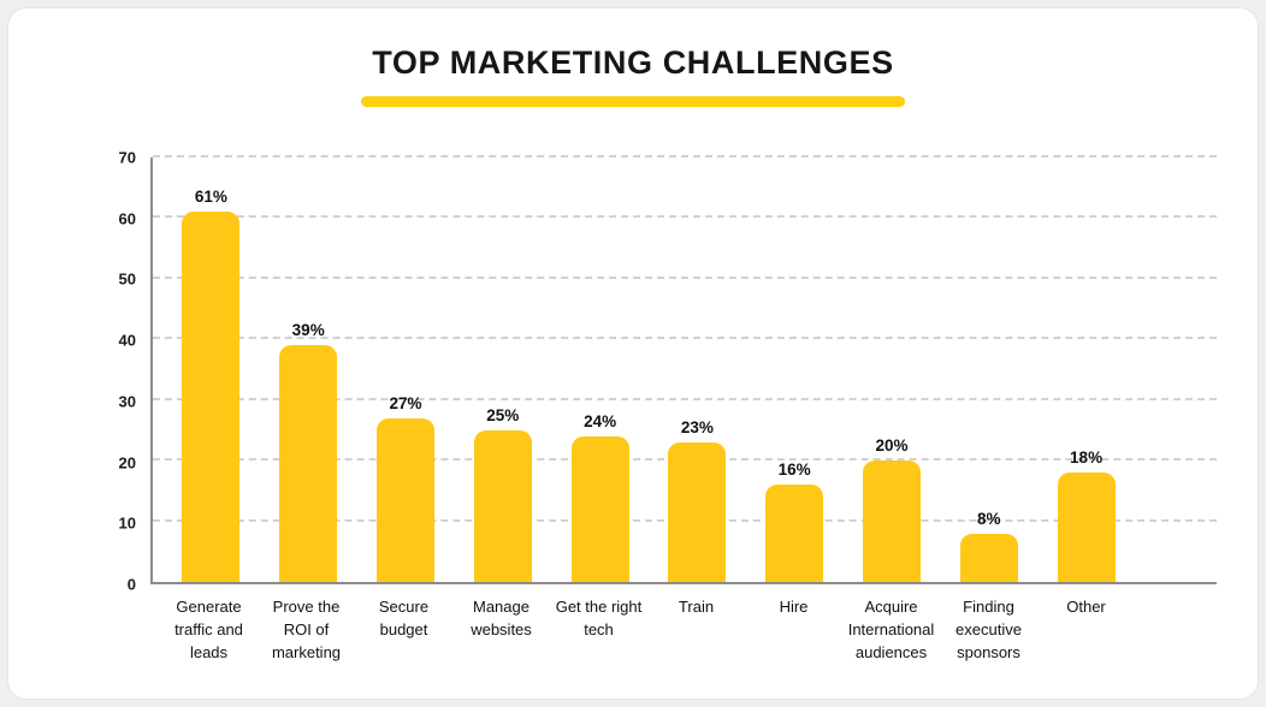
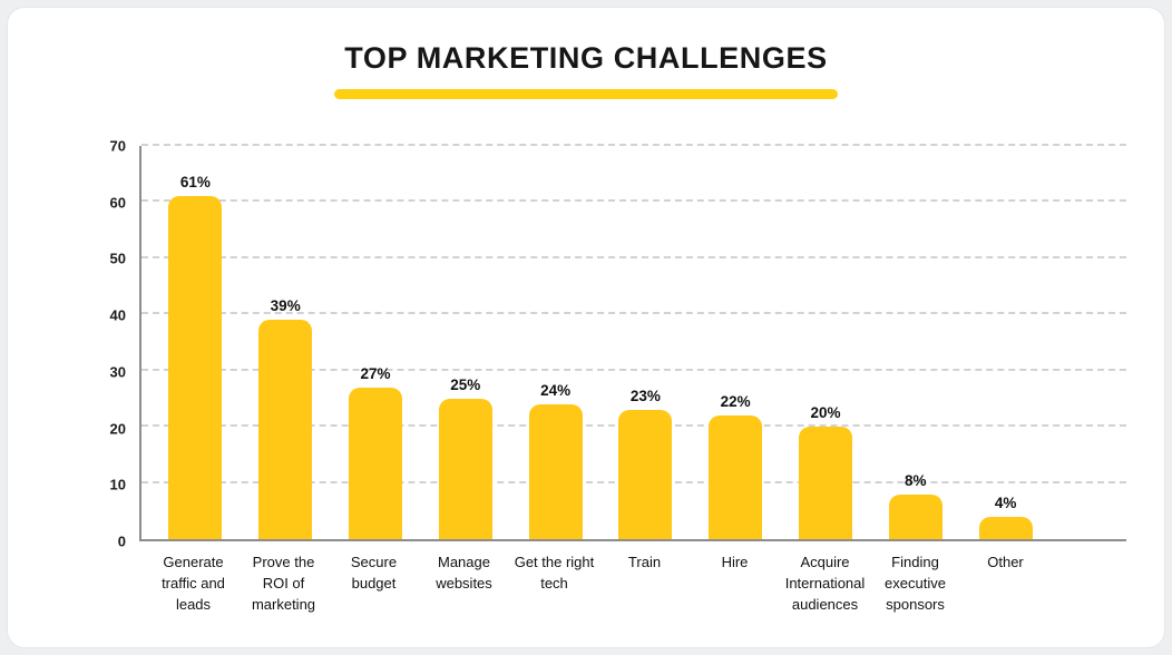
Hire: 16% -> 22%
Other: 18% -> 4%
